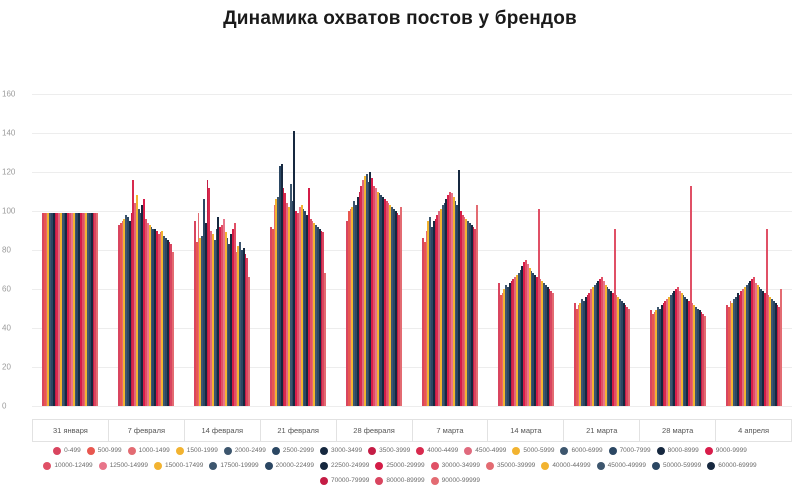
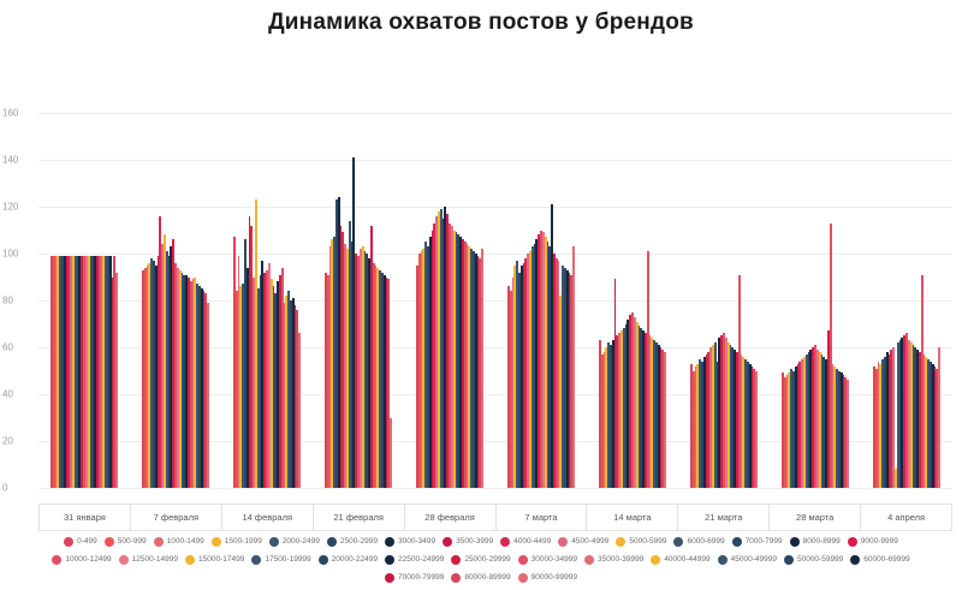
70000-79999/31 января: 99 -> 90
90000-99999/31 января: 99 -> 92
0-499/14 февраля: 95 -> 107
5000-5999/14 февраля: 88 -> 123
90000-99999/21 февраля: 68 -> 30
40000-44999/7 марта: 96 -> 82
3500-3999/14 марта: 64 -> 89
7000-7999/21 марта: 63 -> 54
25000-29999/28 марта: 54 -> 67
5000-5999/4 апреля: 61 -> 8
